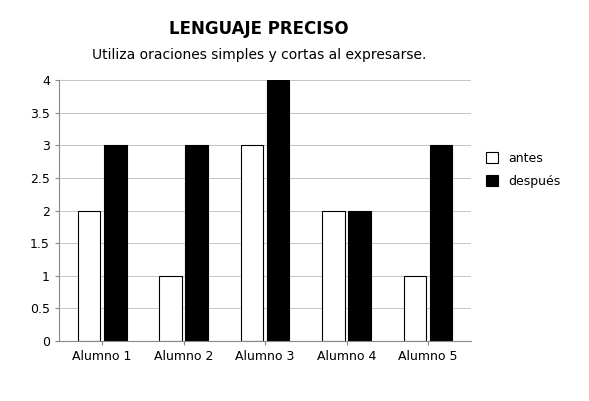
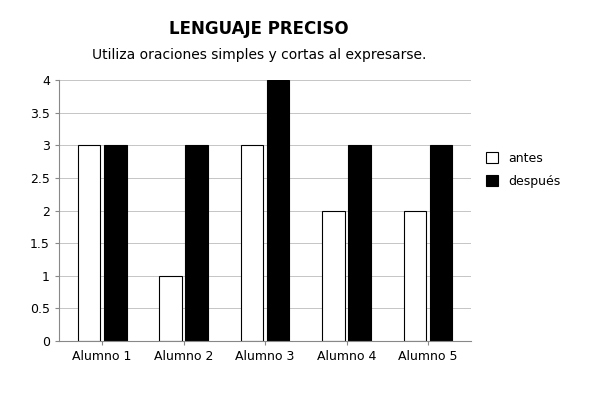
antes/Alumno 1: 2 -> 3
después/Alumno 4: 2 -> 3
antes/Alumno 5: 1 -> 2
